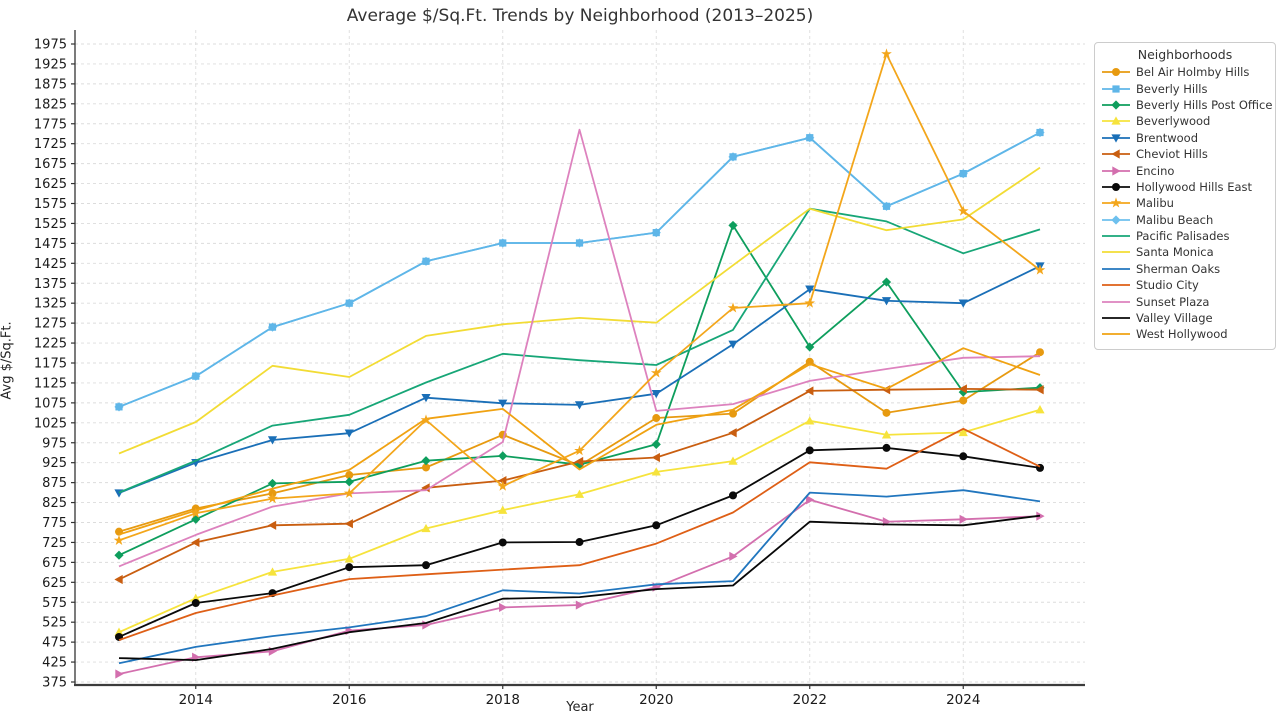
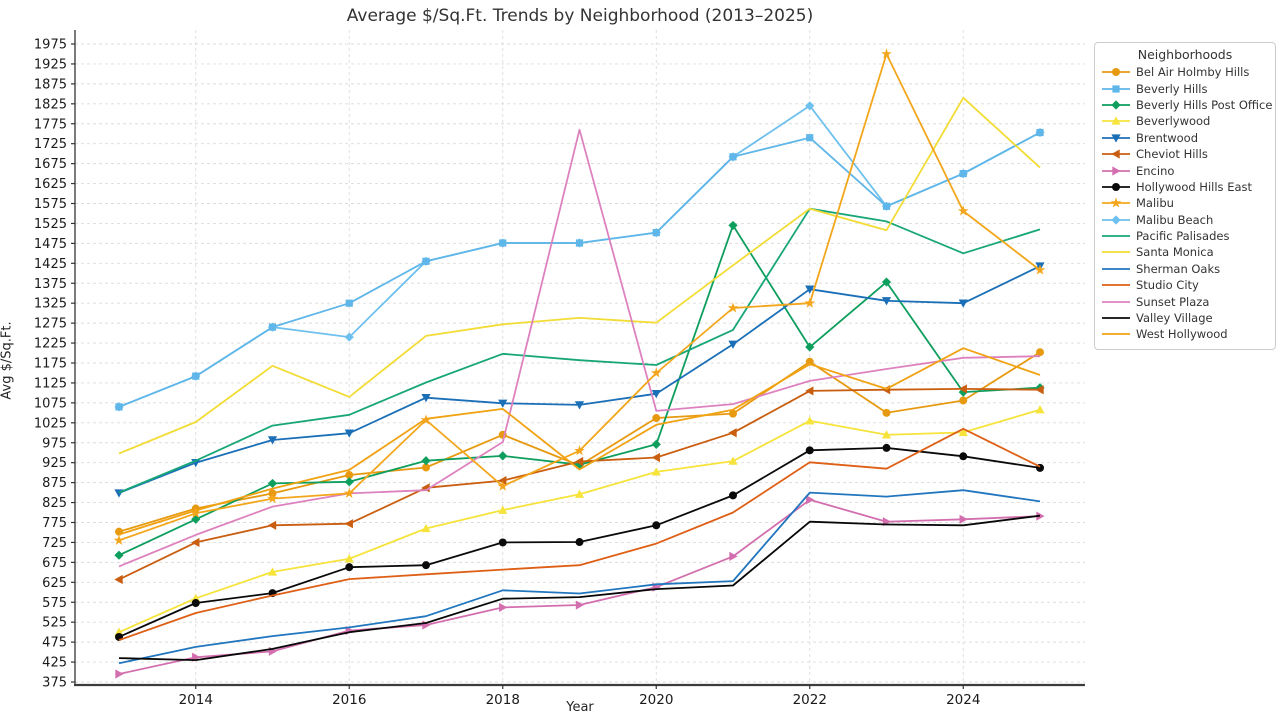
Malibu Beach/2016: 1320 -> 1240
Santa Monica/2016: 1140 -> 1090
Malibu Beach/2022: 1740 -> 1820
Santa Monica/2024: 1540 -> 1840
